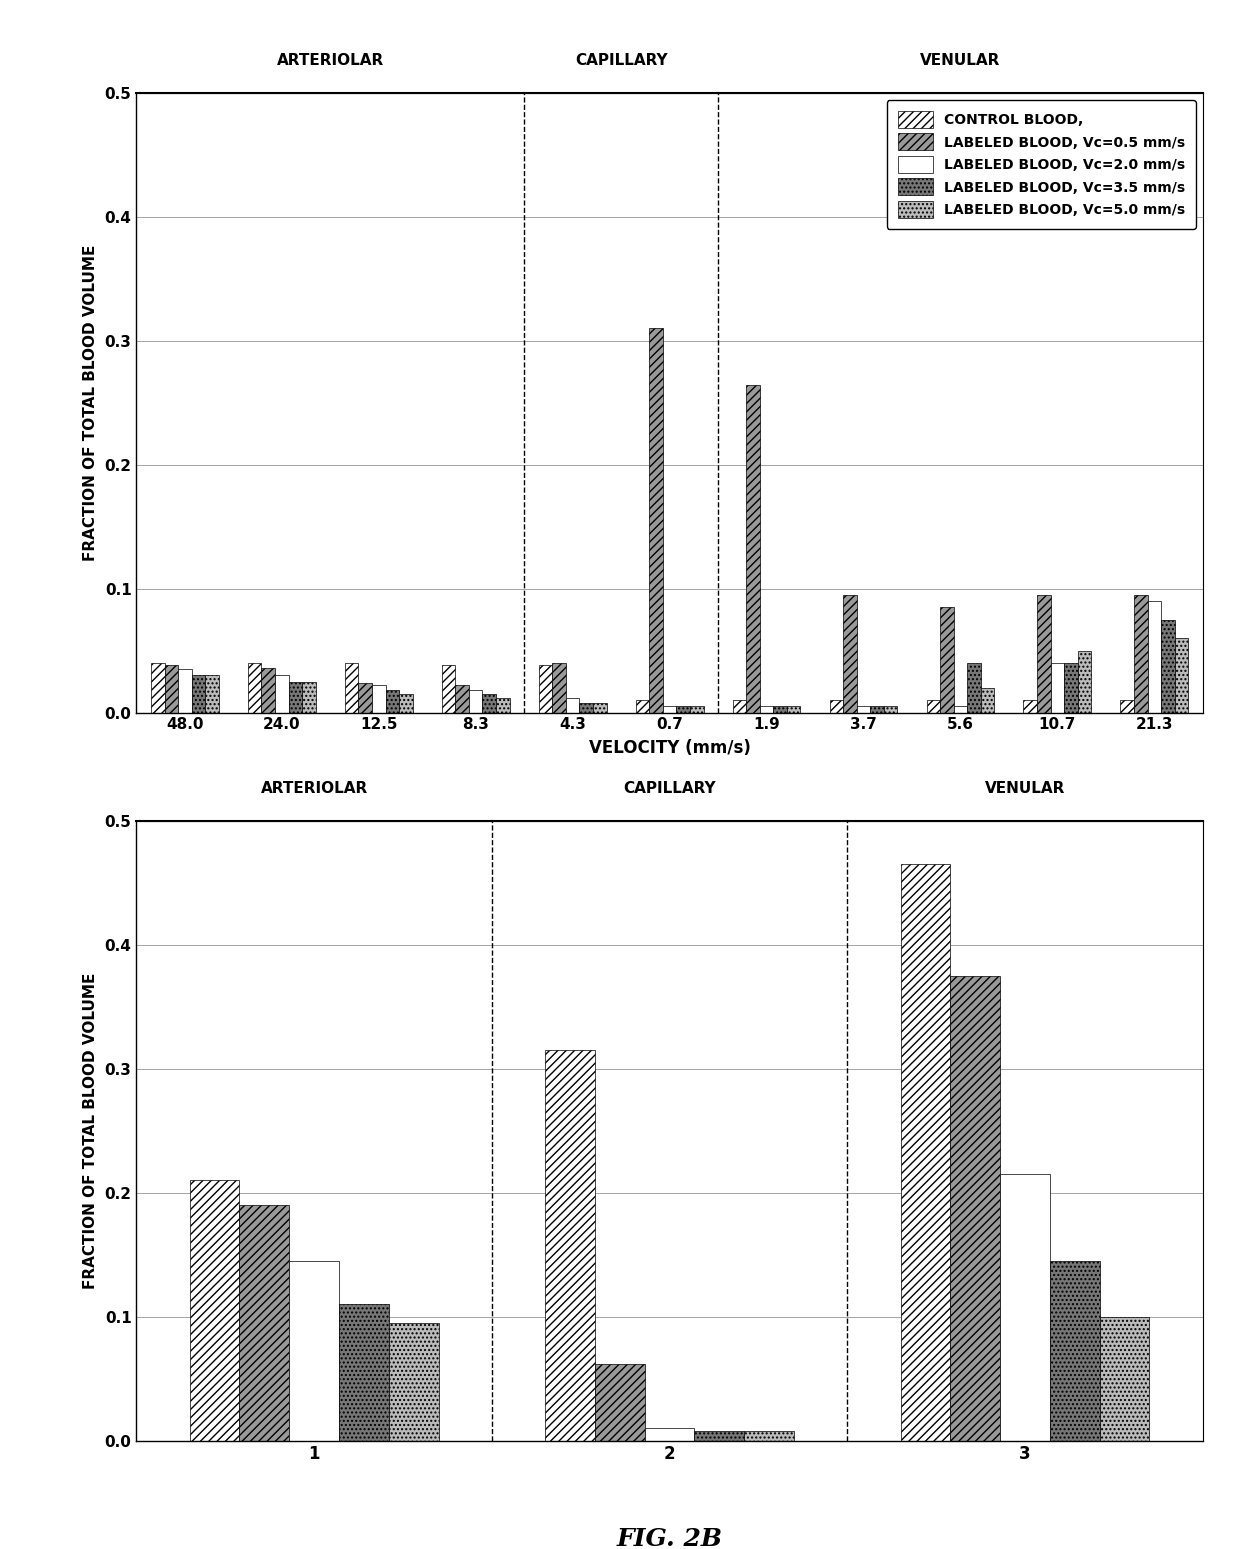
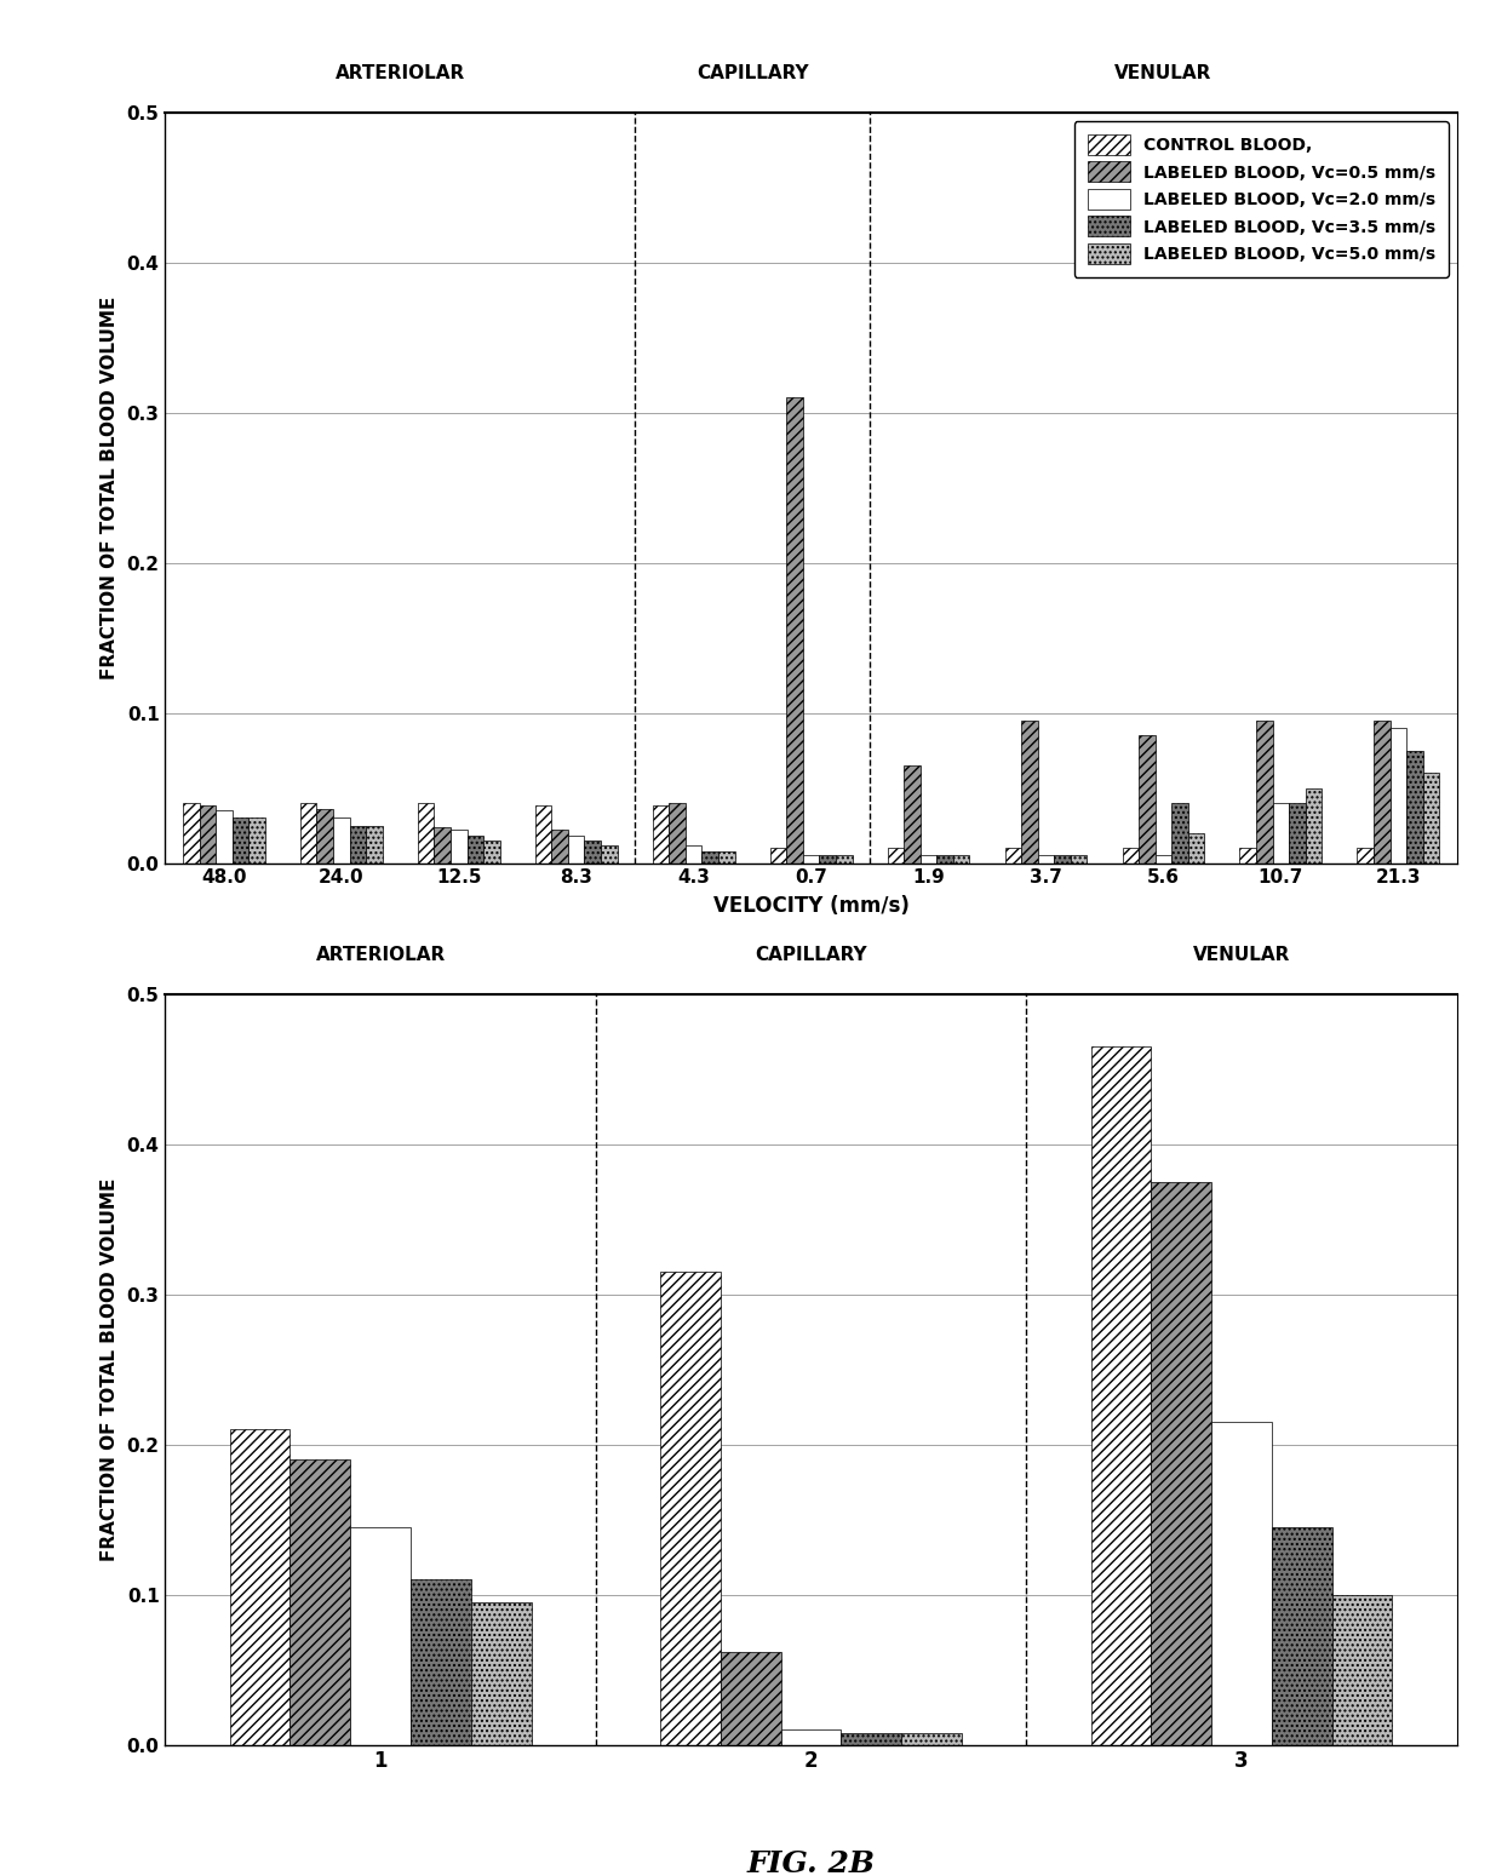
LABELED BLOOD, Vc=0.5 mm/s/1.9: 0.264 -> 0.065
